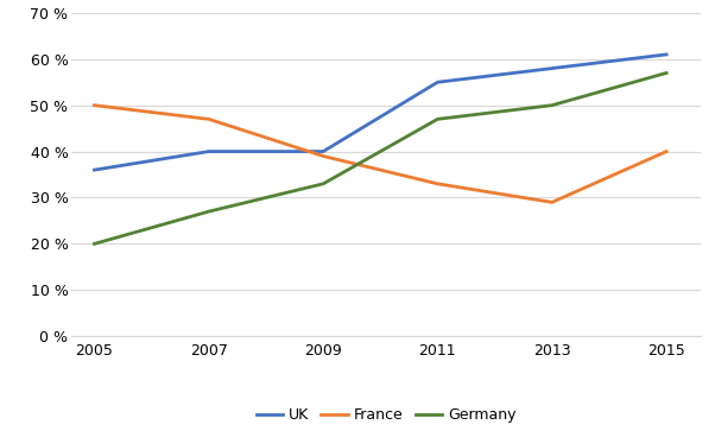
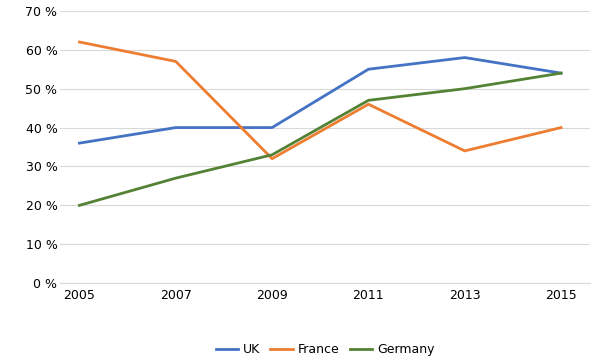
France/2005: 50 % -> 62 %
France/2007: 47 % -> 57 %
France/2009: 39 % -> 32 %
France/2011: 33 % -> 46 %
France/2013: 29 % -> 34 %
UK/2015: 61 % -> 54 %
Germany/2015: 57 % -> 54 %
